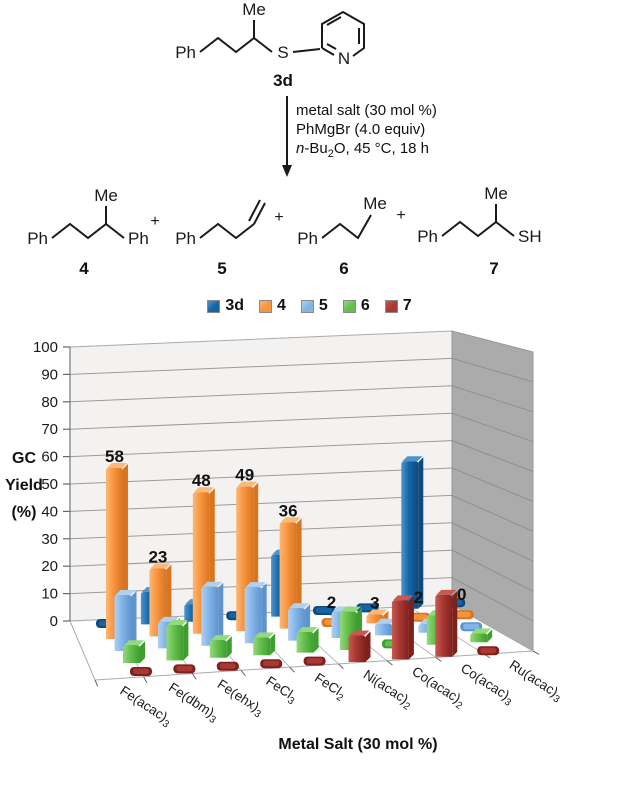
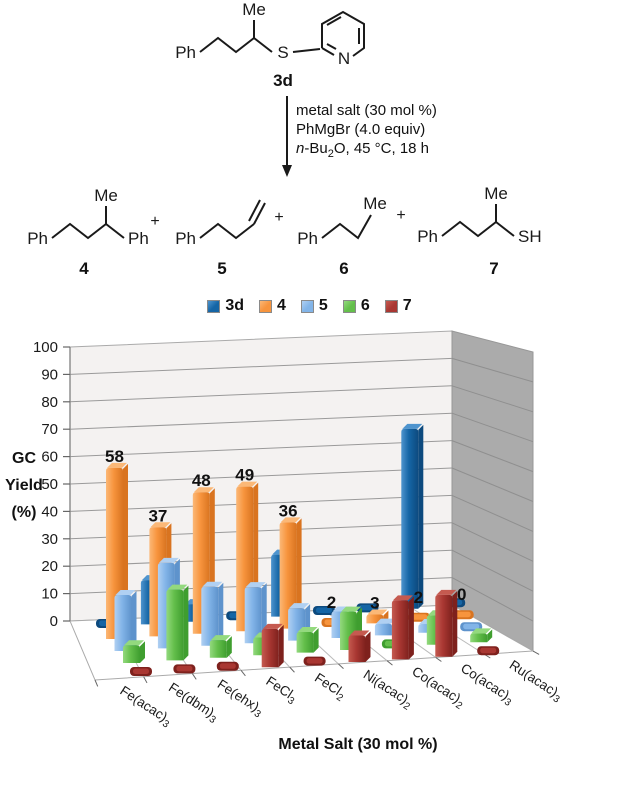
3d/Fe(dbm)3: 11 -> 15
4/Fe(dbm)3: 23 -> 37
5/Fe(dbm)3: 9 -> 29
6/Fe(dbm)3: 12 -> 24
7/FeCl3: 1 -> 13
3d/Co(acac)3: 50 -> 61
